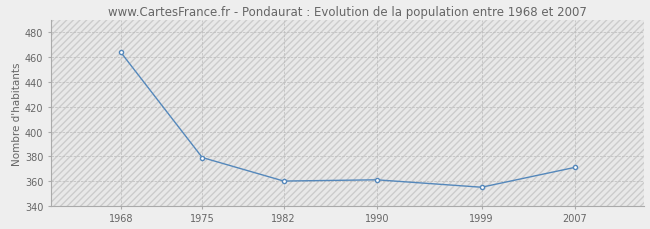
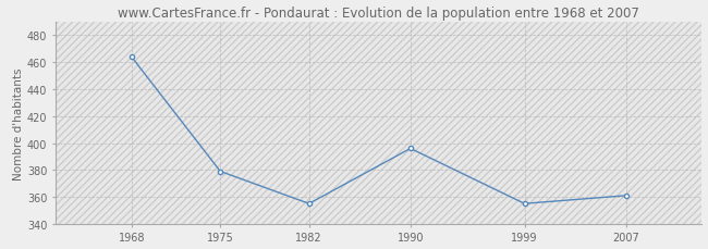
1982: 360 -> 355
1990: 361 -> 396
2007: 371 -> 361
